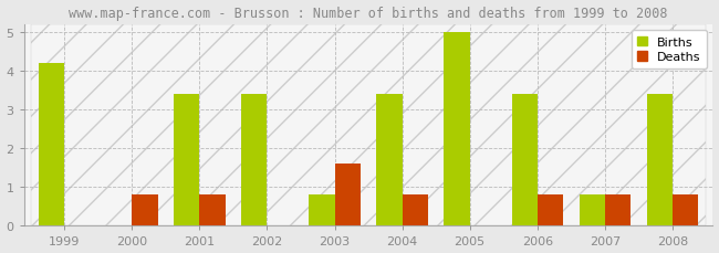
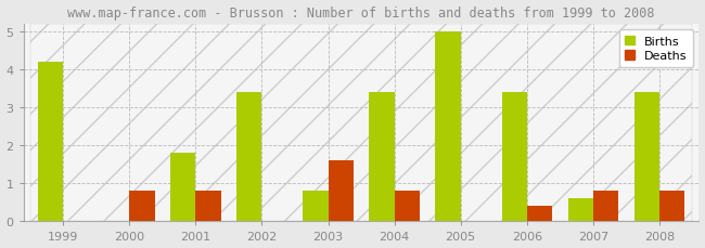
Births/2001: 3.4 -> 1.8
Deaths/2006: 0.8 -> 0.4
Births/2007: 0.8 -> 0.6
